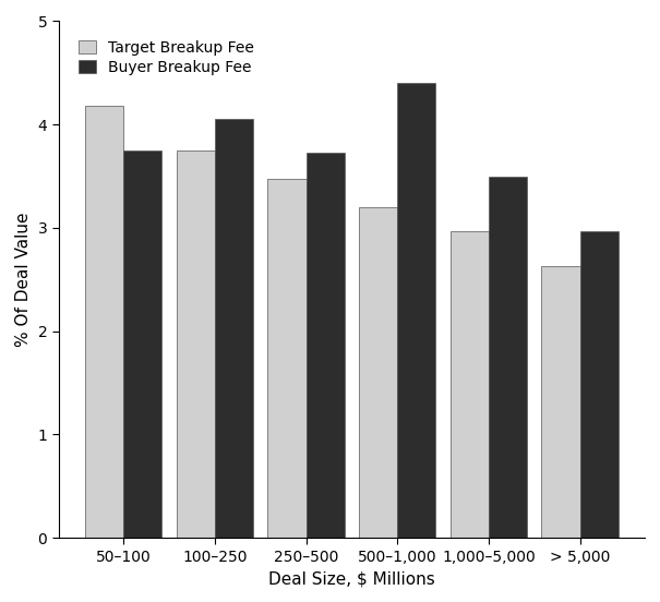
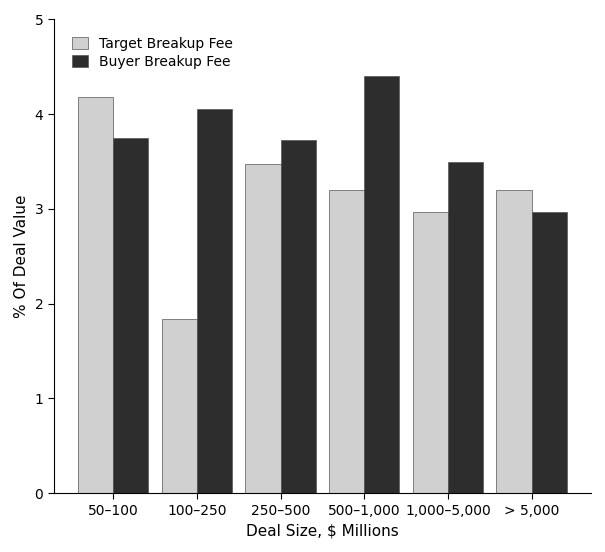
Target Breakup Fee/100–250: 3.75 -> 1.84
Target Breakup Fee/> 5,000: 2.63 -> 3.20
